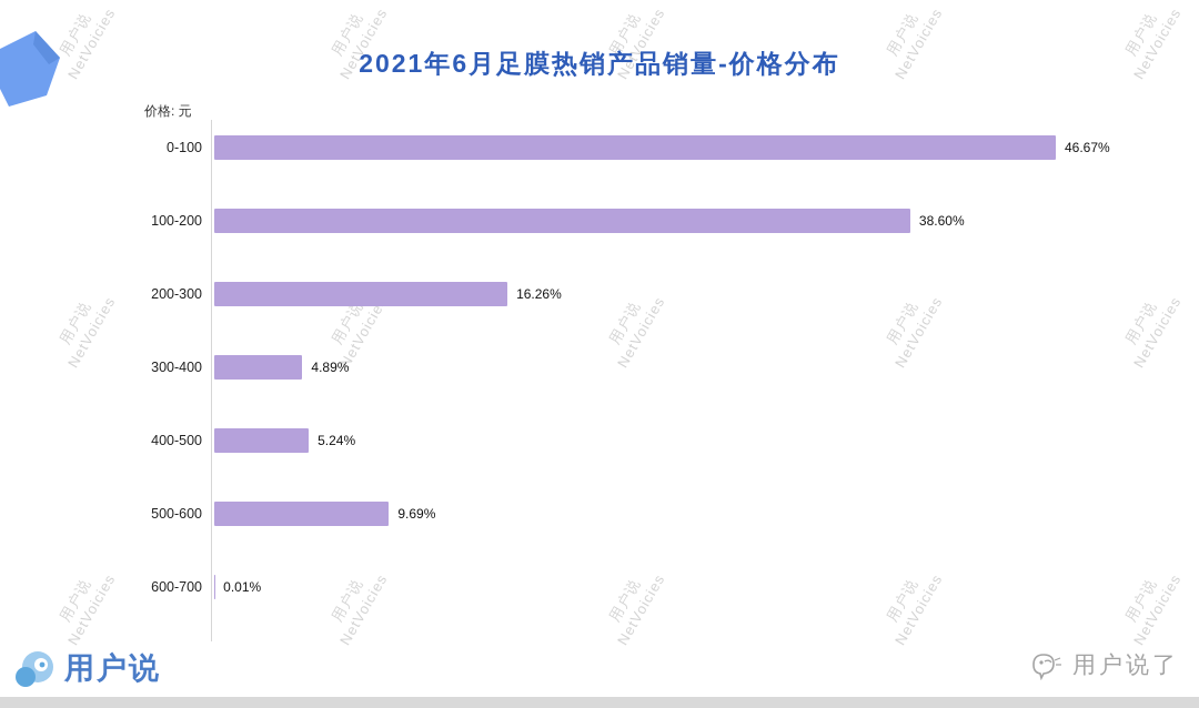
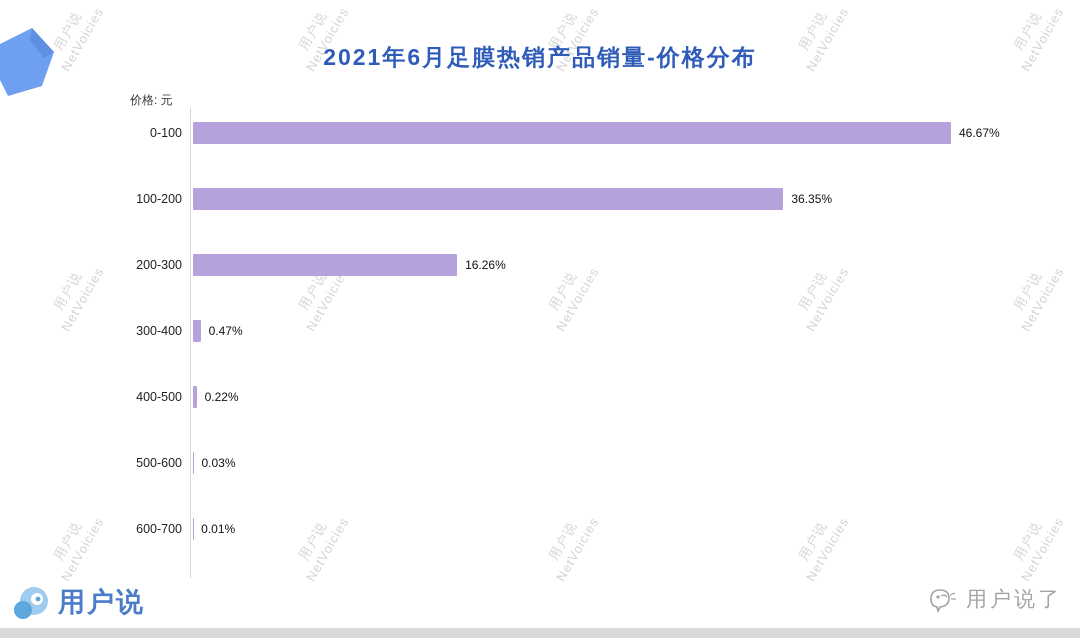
100-200: 38.60% -> 36.35%
300-400: 4.89% -> 0.47%
400-500: 5.24% -> 0.22%
500-600: 9.69% -> 0.03%
